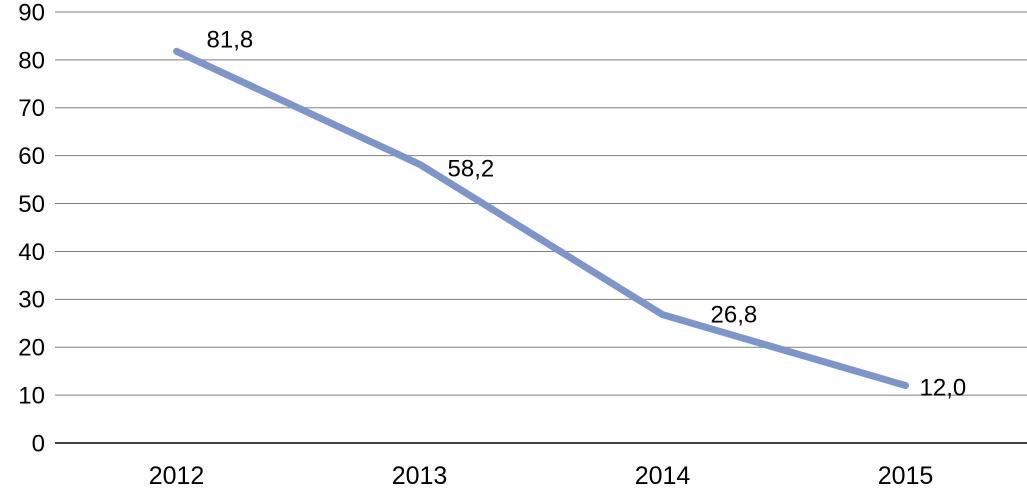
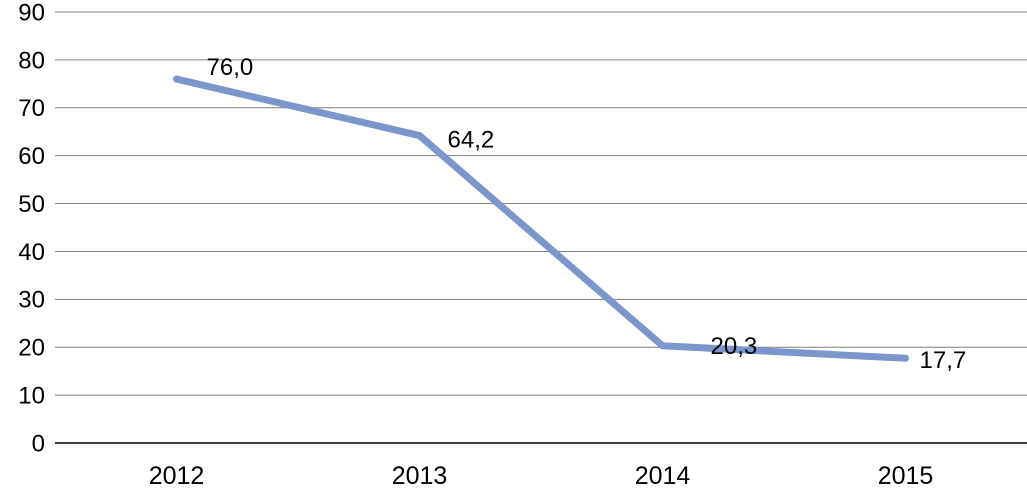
2012: 81,8 -> 76,0
2013: 58,2 -> 64,2
2014: 26,8 -> 20,3
2015: 12,0 -> 17,7
